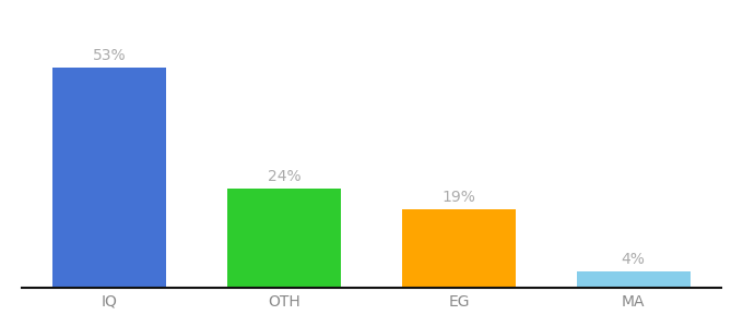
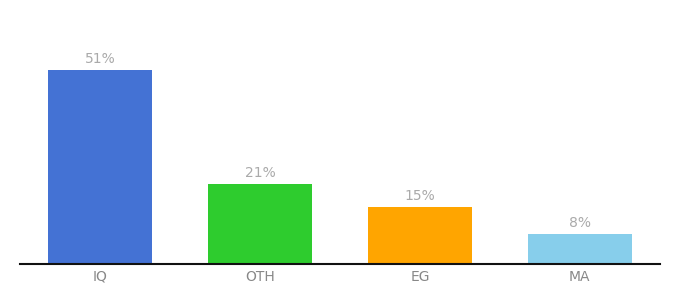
IQ: 53% -> 51%
OTH: 24% -> 21%
EG: 19% -> 15%
MA: 4% -> 8%
